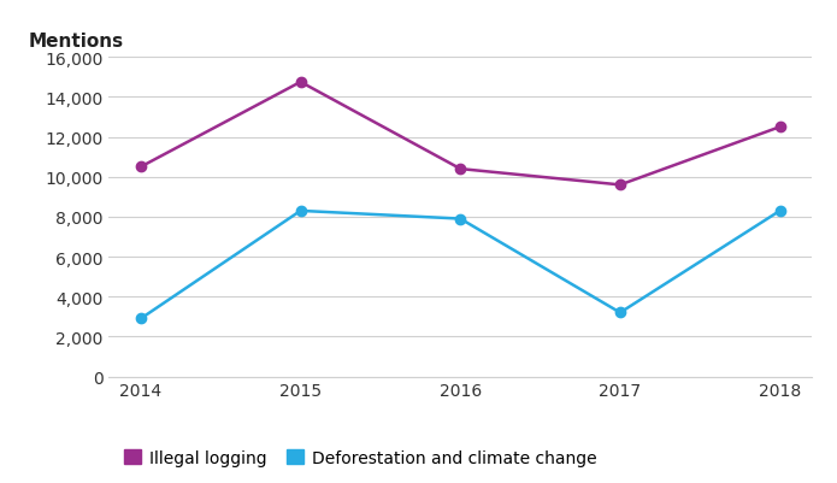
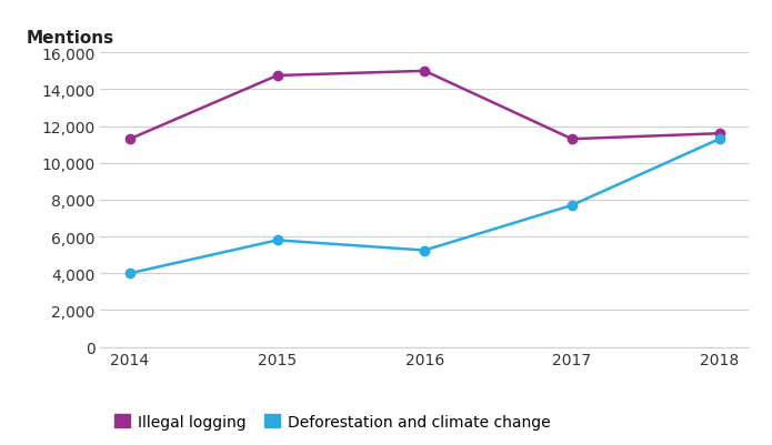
Illegal logging/2014: 10,500 -> 11,300
Deforestation and climate change/2014: 2,900 -> 4,000
Deforestation and climate change/2015: 8,300 -> 5,800
Illegal logging/2016: 10,400 -> 15,000
Deforestation and climate change/2016: 7,900 -> 5,200
Illegal logging/2017: 9,600 -> 11,300
Deforestation and climate change/2017: 3,200 -> 7,700
Illegal logging/2018: 12,500 -> 11,600
Deforestation and climate change/2018: 8,300 -> 11,300
